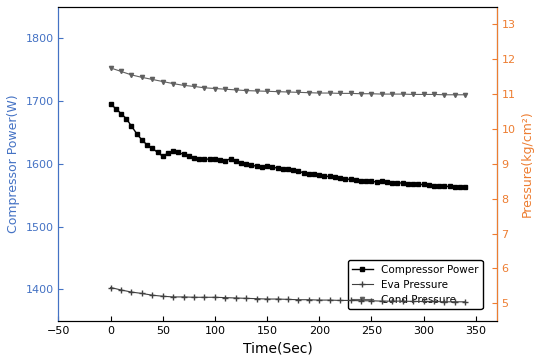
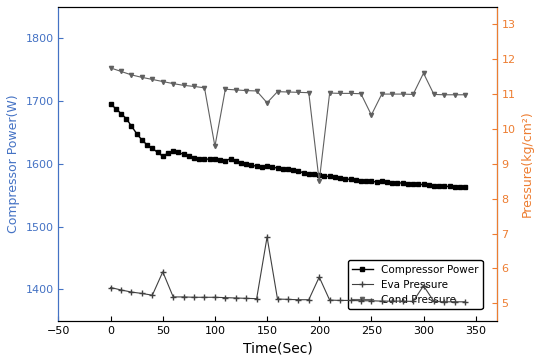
Eva Pressure/50: 5.20 -> 5.90
Cond Pressure/100: 11.16 -> 9.50
Eva Pressure/150: 5.12 -> 6.90
Cond Pressure/150: 11.08 -> 10.75
Eva Pressure/200: 5.09 -> 5.75
Cond Pressure/200: 11.03 -> 8.50
Cond Pressure/250: 11.01 -> 10.40
Eva Pressure/300: 5.05 -> 5.50
Cond Pressure/300: 10.99 -> 11.60
